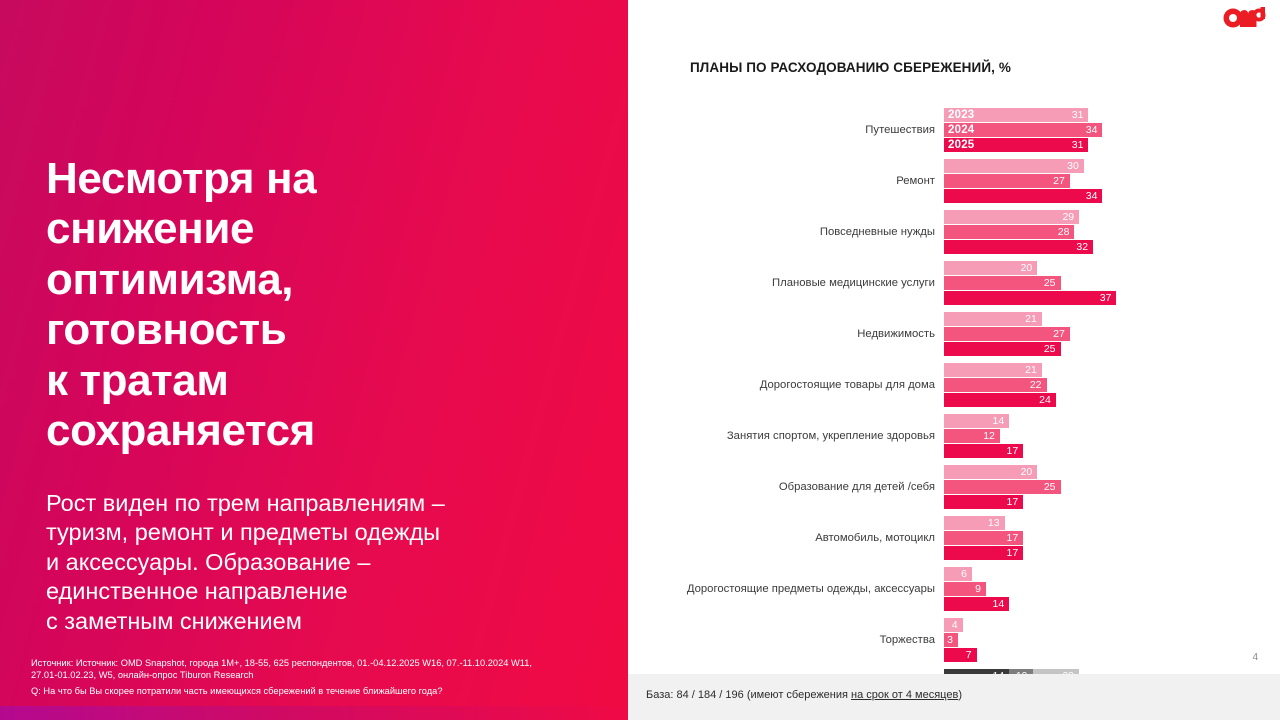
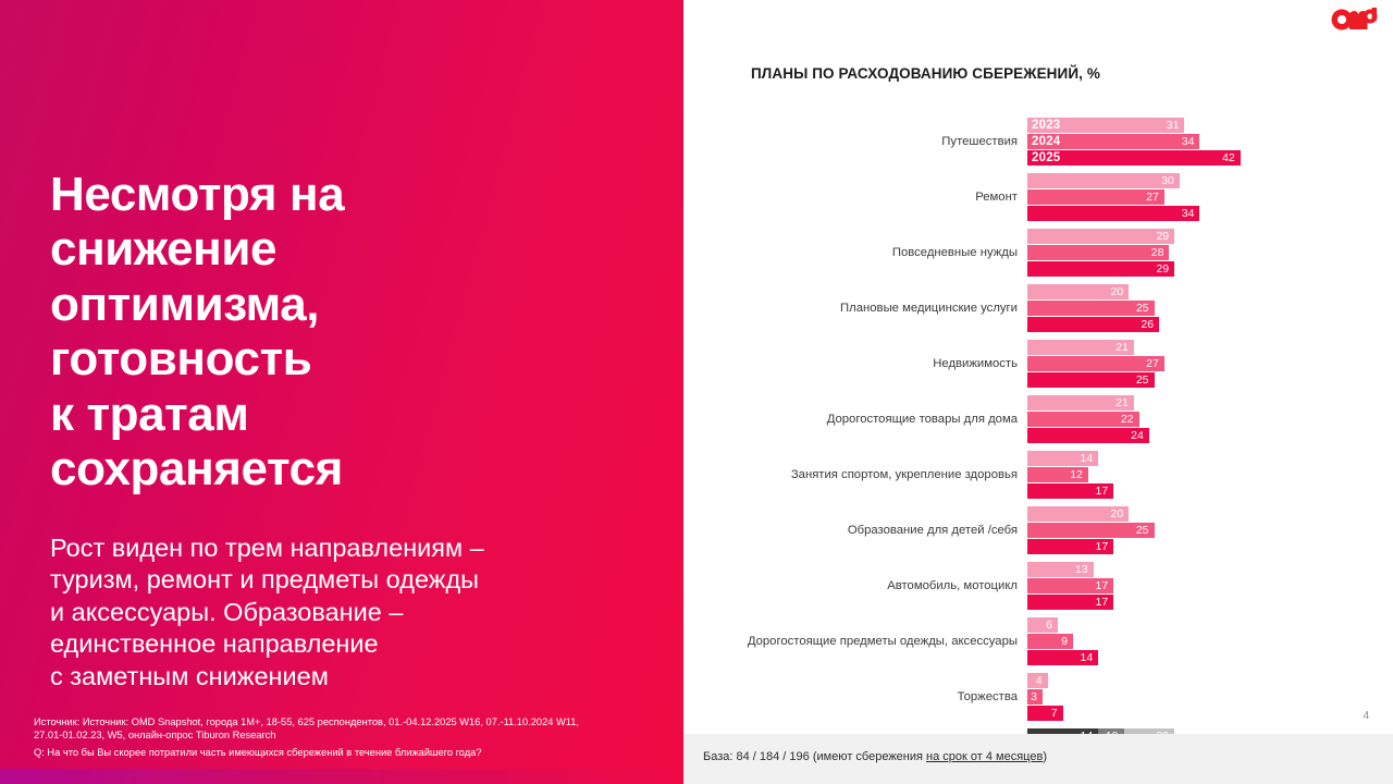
2025/Путешествия: 31 -> 42
2025/Повседневные нужды: 32 -> 29
2025/Плановые медицинские услуги: 37 -> 26
